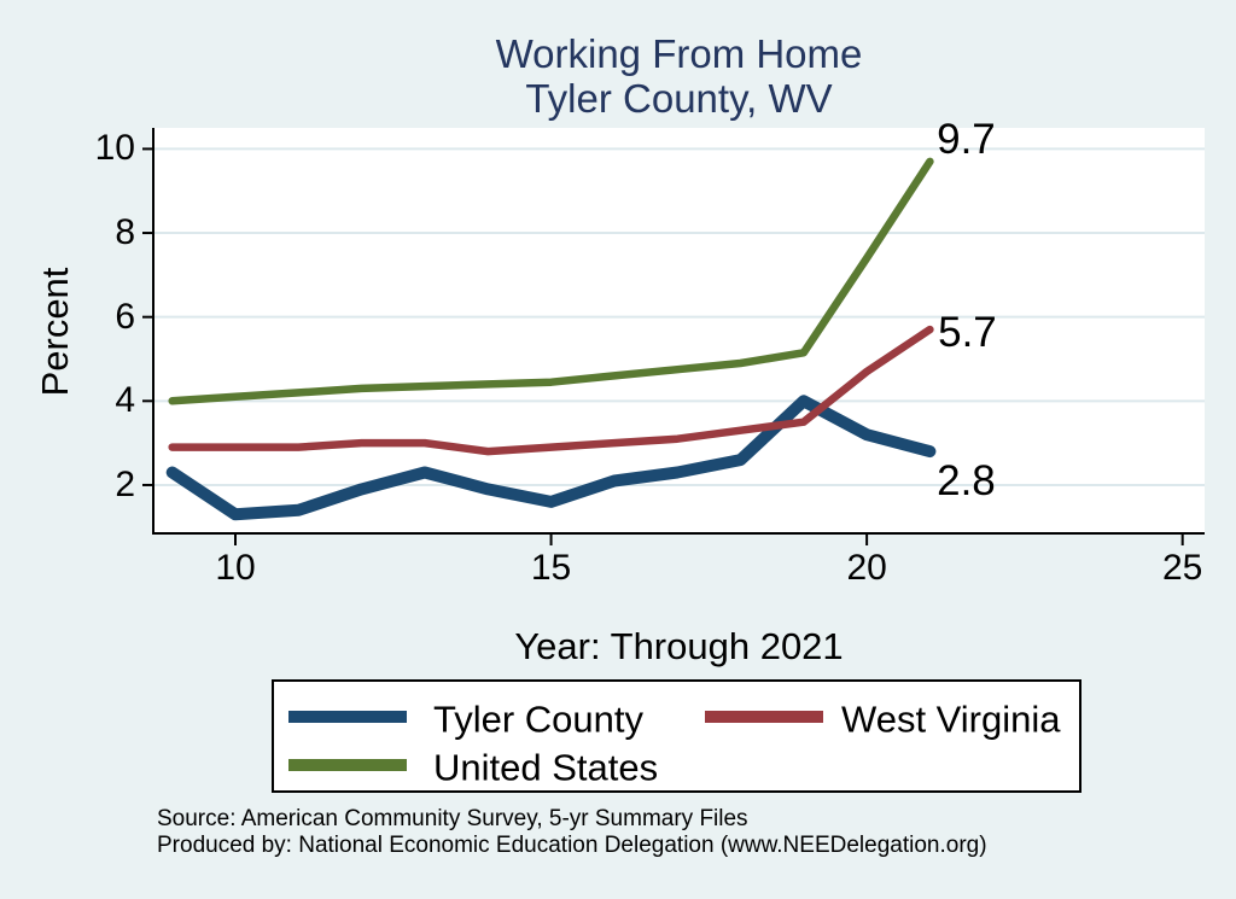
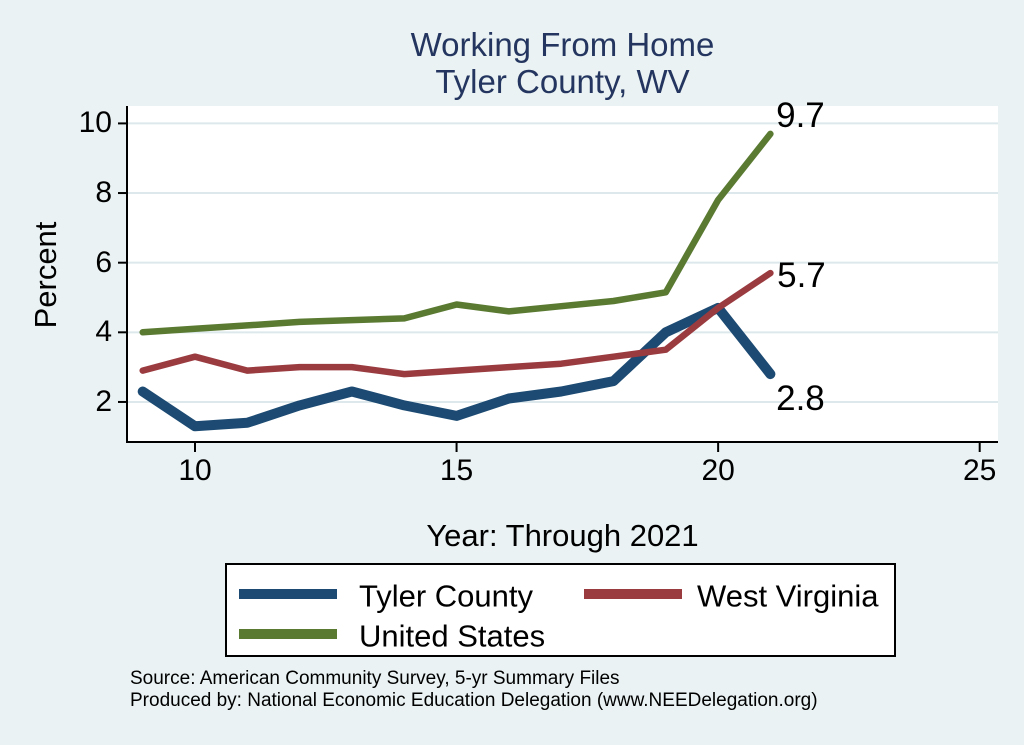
West Virginia/10: 2.9 -> 3.3
United States/15: 4.5 -> 4.8
Tyler County/20: 3.2 -> 4.7
United States/20: 7.4 -> 7.8
